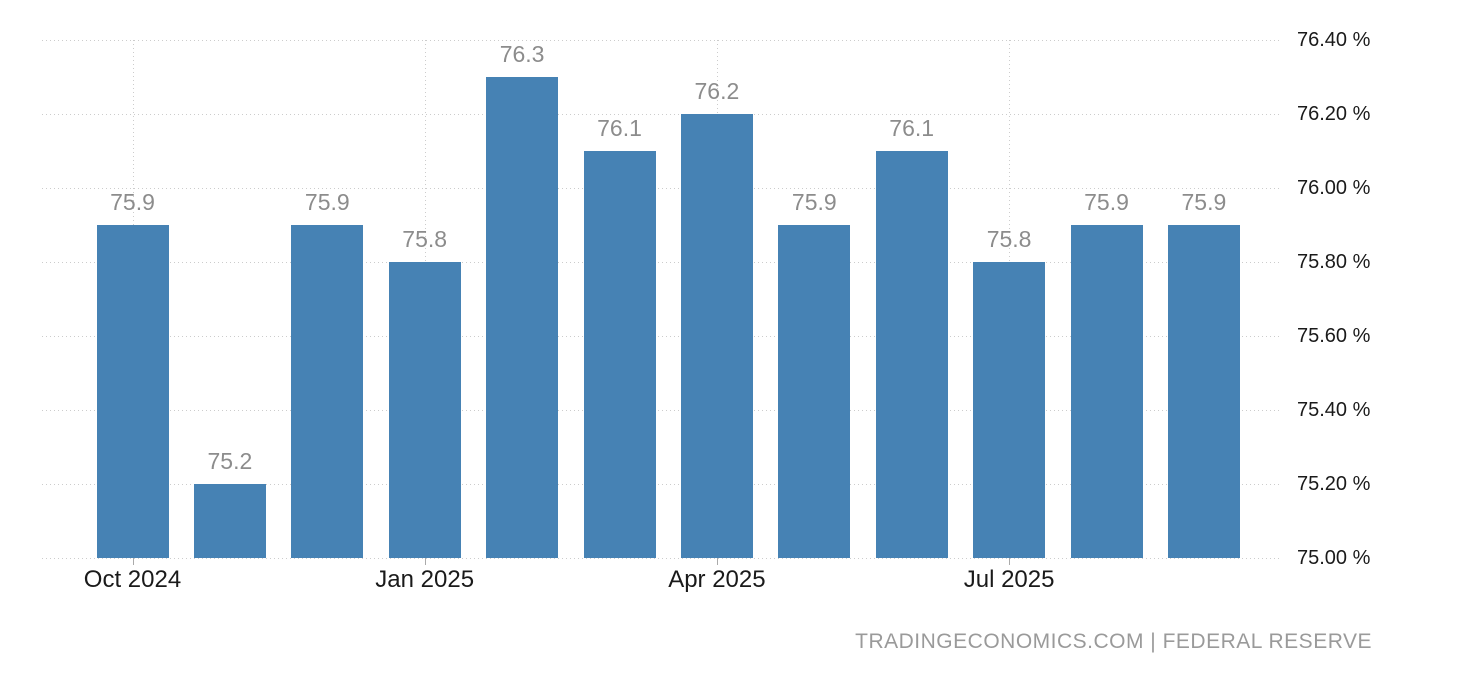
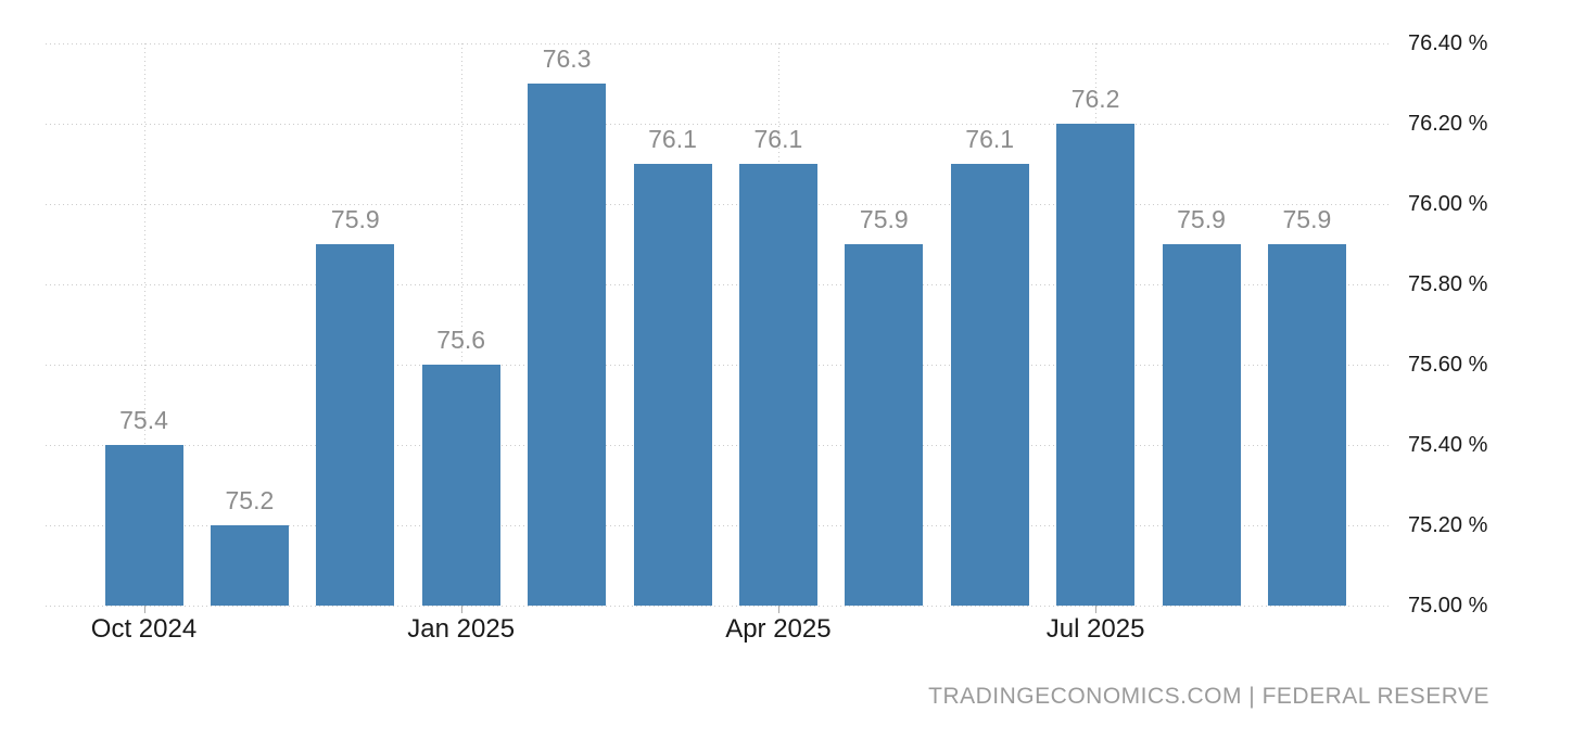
Oct 2024: 75.9 -> 75.4
Jan 2025: 75.8 -> 75.6
Apr 2025: 76.2 -> 76.1
Jul 2025: 75.8 -> 76.2
